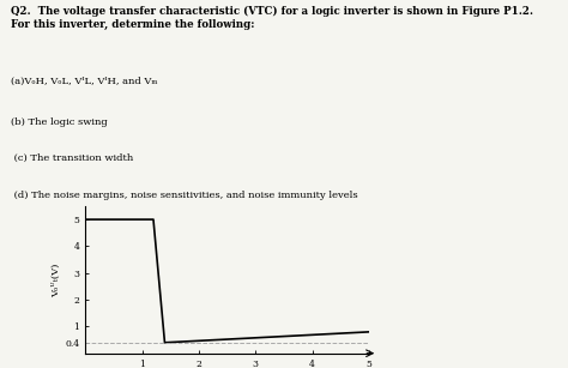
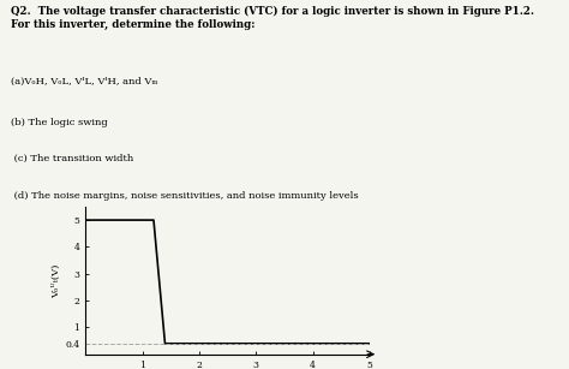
5: 0.8 -> 0.4
